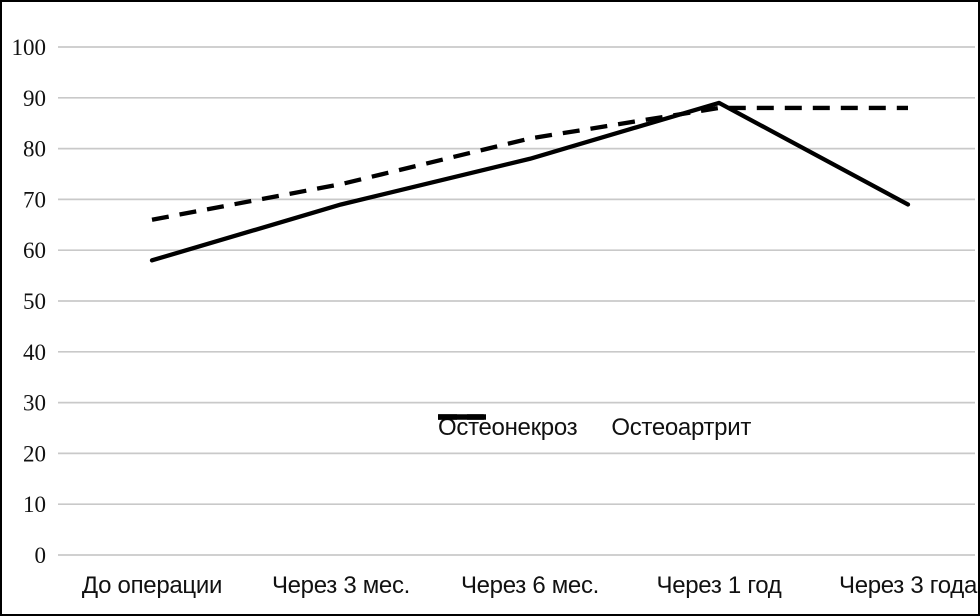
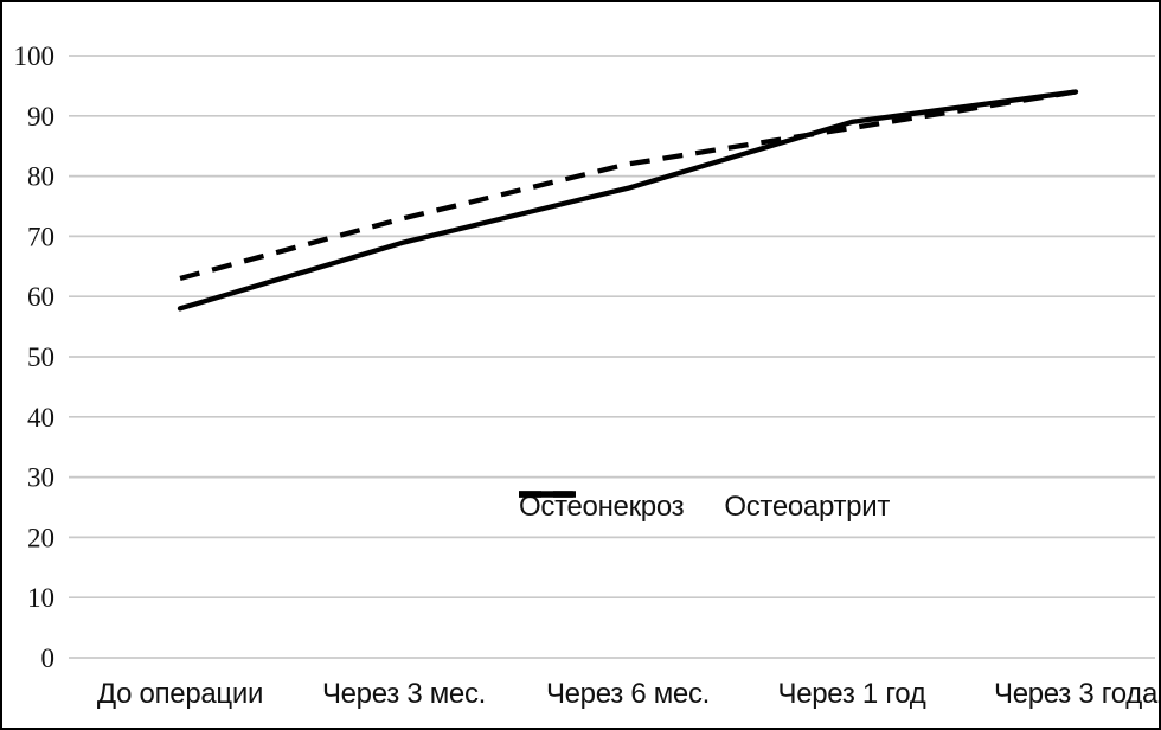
Остеонекроз/До операции: 66 -> 63
Остеонекроз/Через 3 года: 88 -> 94
Остеоартрит/Через 3 года: 69 -> 94
